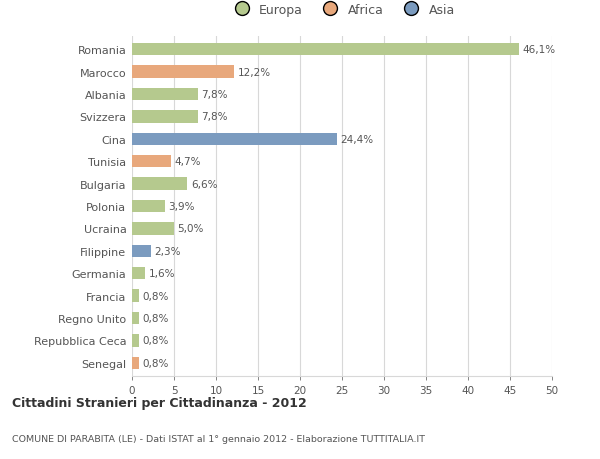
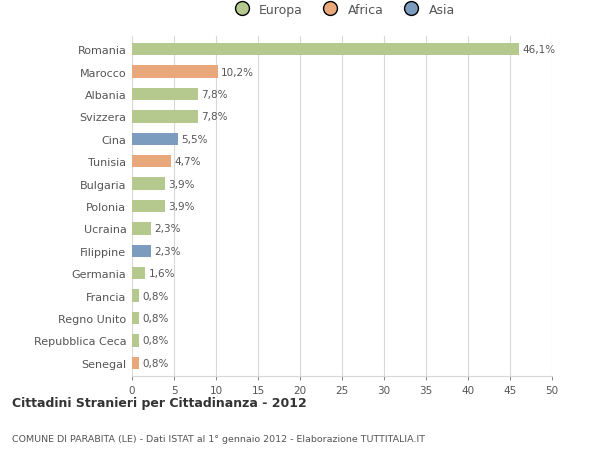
Marocco: 12,2% -> 10,2%
Cina: 24,4% -> 5,5%
Bulgaria: 6,6% -> 3,9%
Ucraina: 5,0% -> 2,3%
